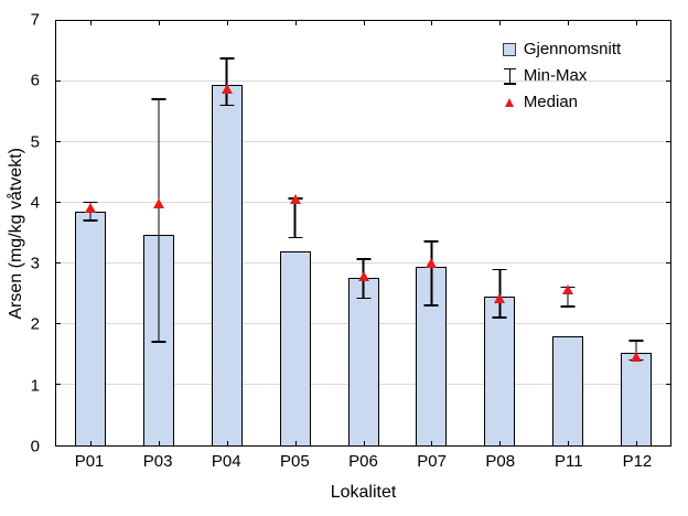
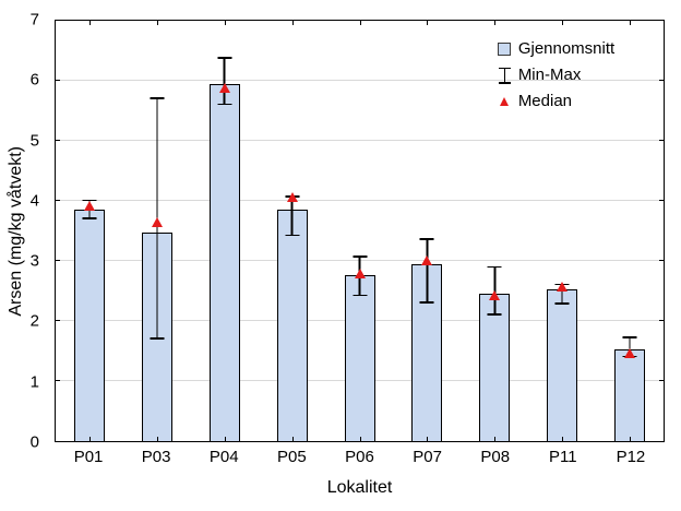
Median/P03: 4.0 -> 3.6
Gjennomsnitt/P05: 3.2 -> 3.9
Gjennomsnitt/P11: 1.8 -> 2.5
